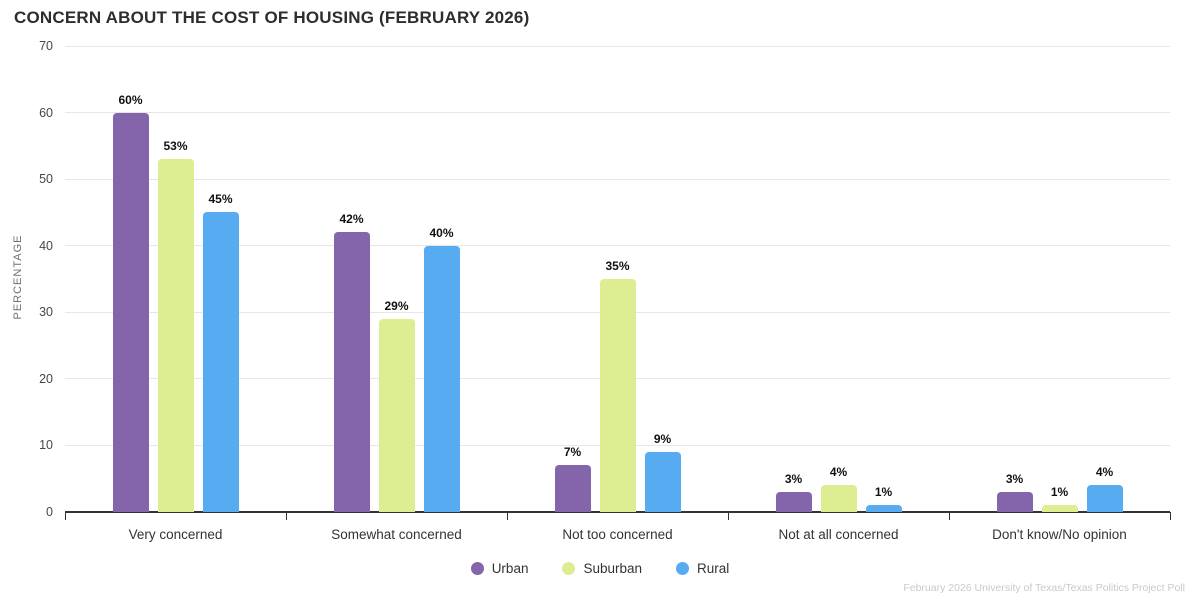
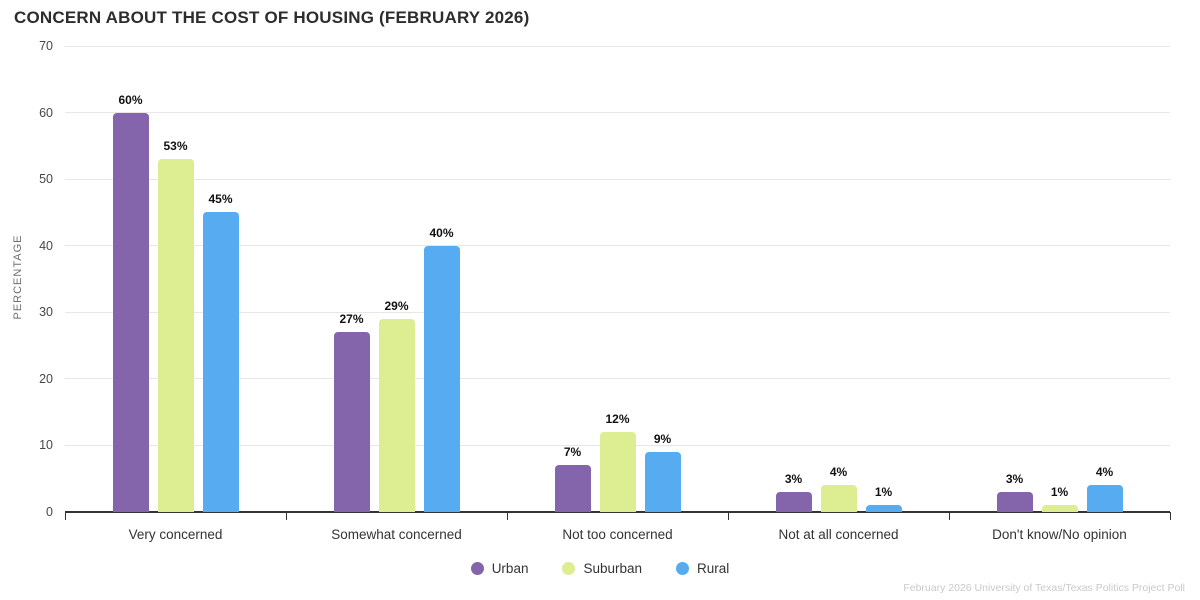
Urban/Somewhat concerned: 42% -> 27%
Suburban/Not too concerned: 35% -> 12%
